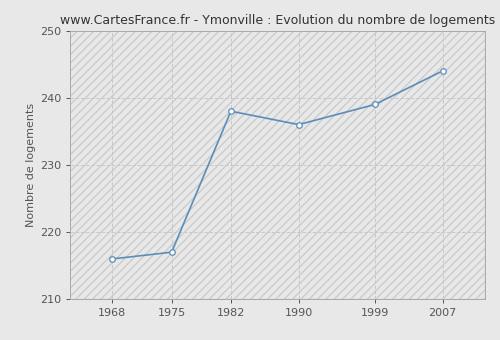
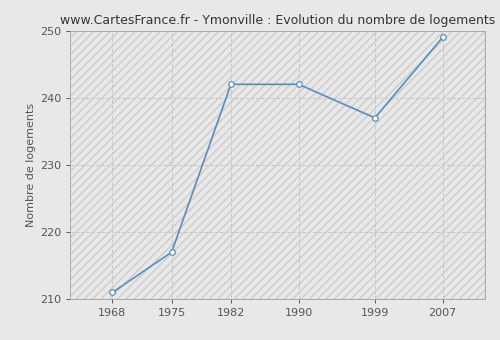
1968: 216 -> 211
1982: 238 -> 242
1990: 236 -> 242
1999: 239 -> 237
2007: 244 -> 249
